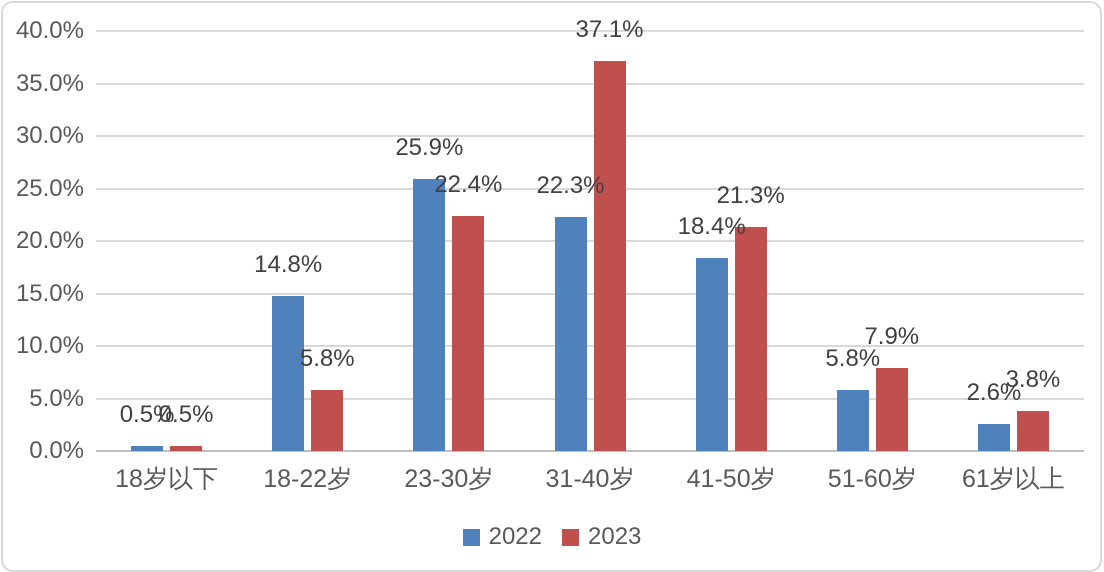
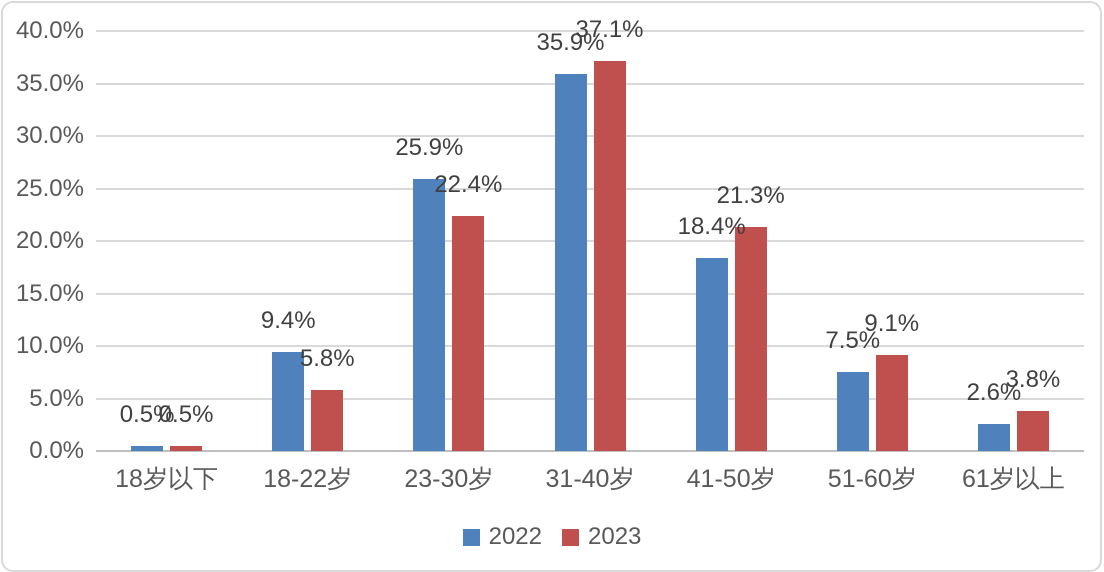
2022/18-22岁: 14.8% -> 9.4%
2022/31-40岁: 22.3% -> 35.9%
2022/51-60岁: 5.8% -> 7.5%
2023/51-60岁: 7.9% -> 9.1%
